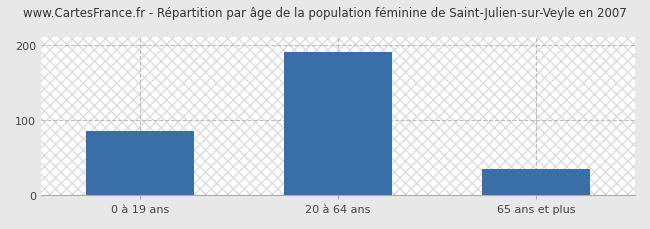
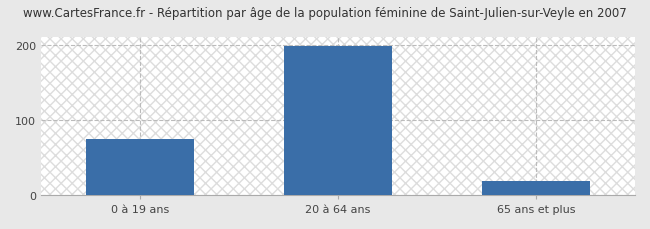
0 à 19 ans: 85 -> 74
20 à 64 ans: 190 -> 198
65 ans et plus: 35 -> 18
